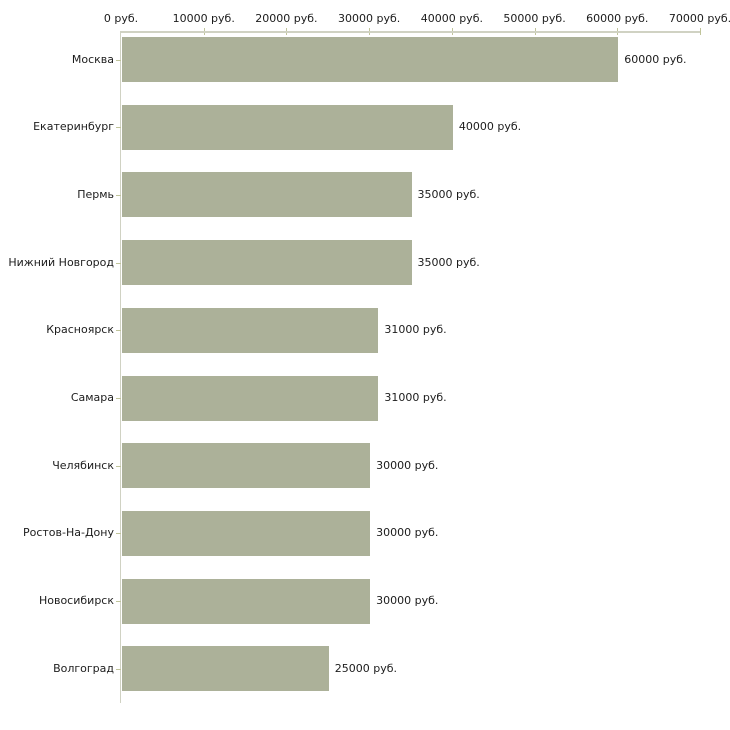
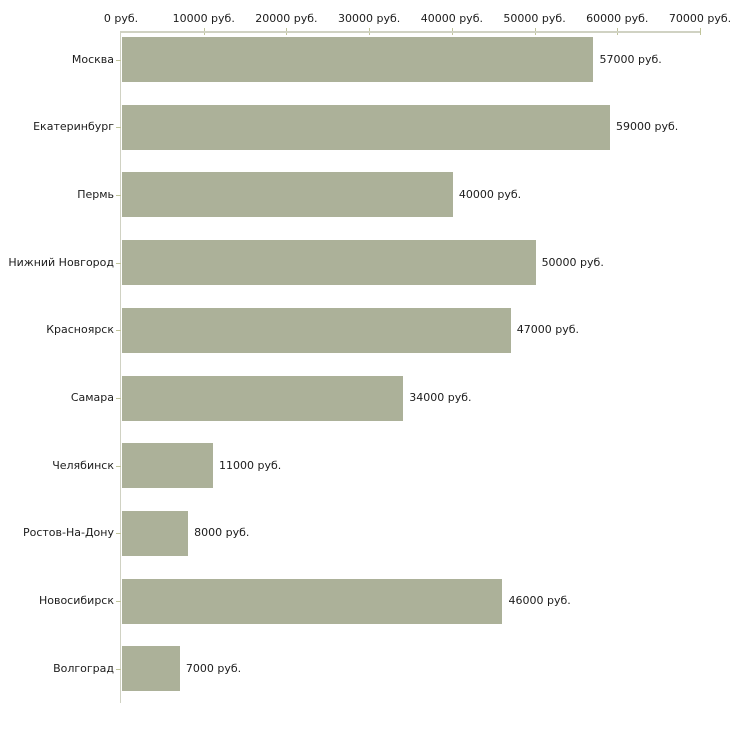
Москва: 60000 -> 57000
Екатеринбург: 40000 -> 59000
Пермь: 35000 -> 40000
Нижний Новгород: 35000 -> 50000
Красноярск: 31000 -> 47000
Самара: 31000 -> 34000
Челябинск: 30000 -> 11000
Ростов-На-Дону: 30000 -> 8000
Новосибирск: 30000 -> 46000
Волгоград: 25000 -> 7000
